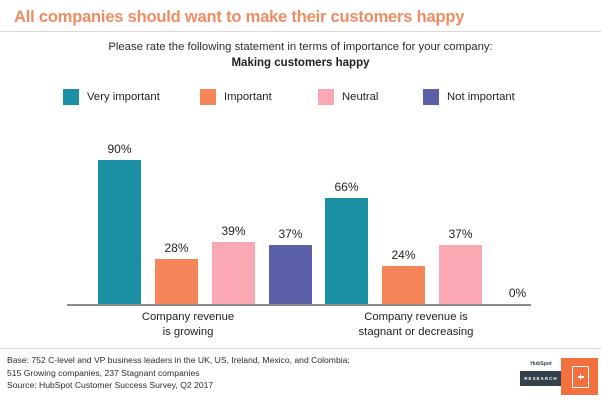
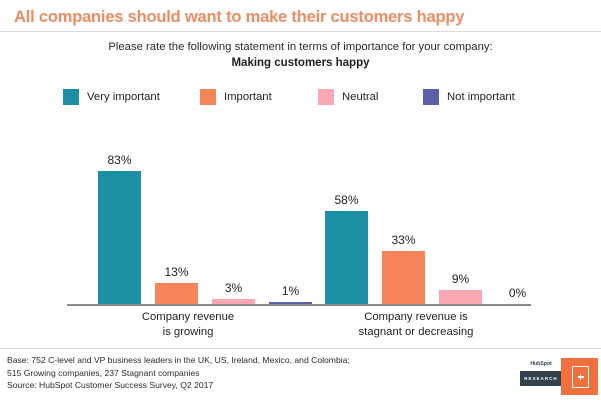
Very important/Company revenue is growing: 90% -> 83%
Important/Company revenue is growing: 28% -> 13%
Neutral/Company revenue is growing: 39% -> 3%
Not important/Company revenue is growing: 37% -> 1%
Very important/Company revenue is stagnant or decreasing: 66% -> 58%
Important/Company revenue is stagnant or decreasing: 24% -> 33%
Neutral/Company revenue is stagnant or decreasing: 37% -> 9%
